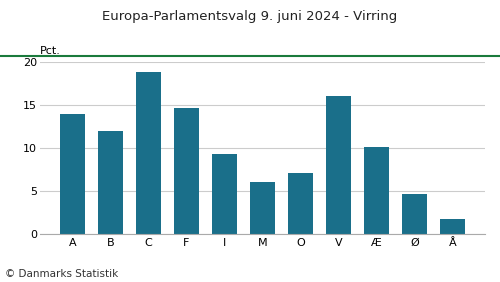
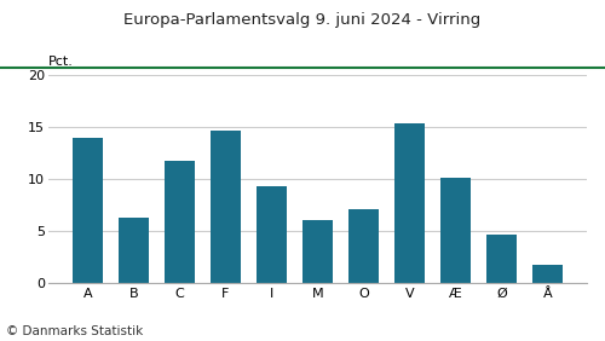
B: 12.0 -> 6.3
C: 18.8 -> 11.7
V: 16.0 -> 15.3
